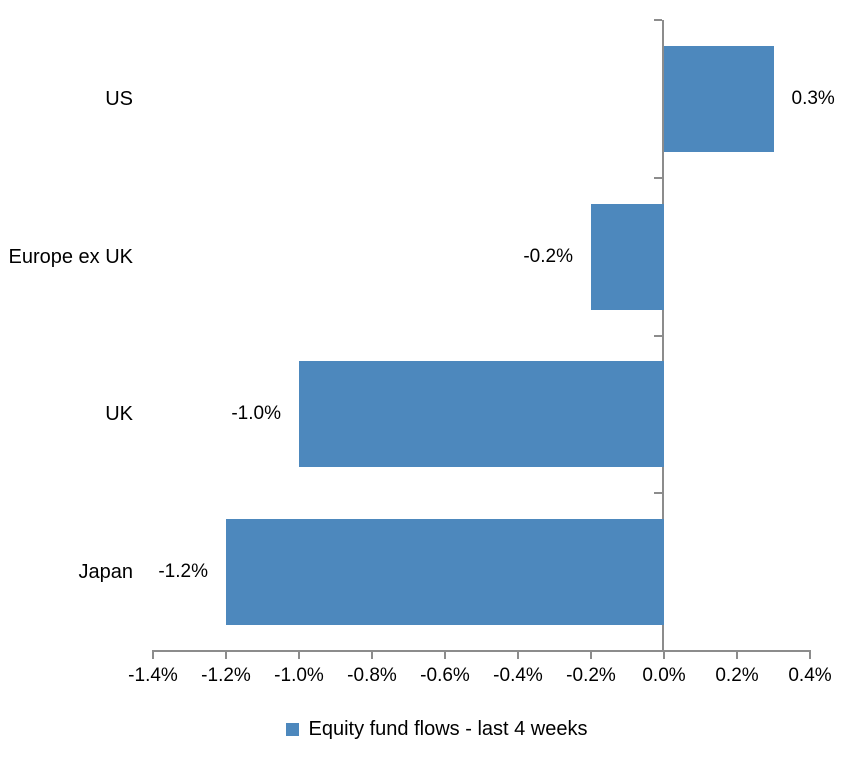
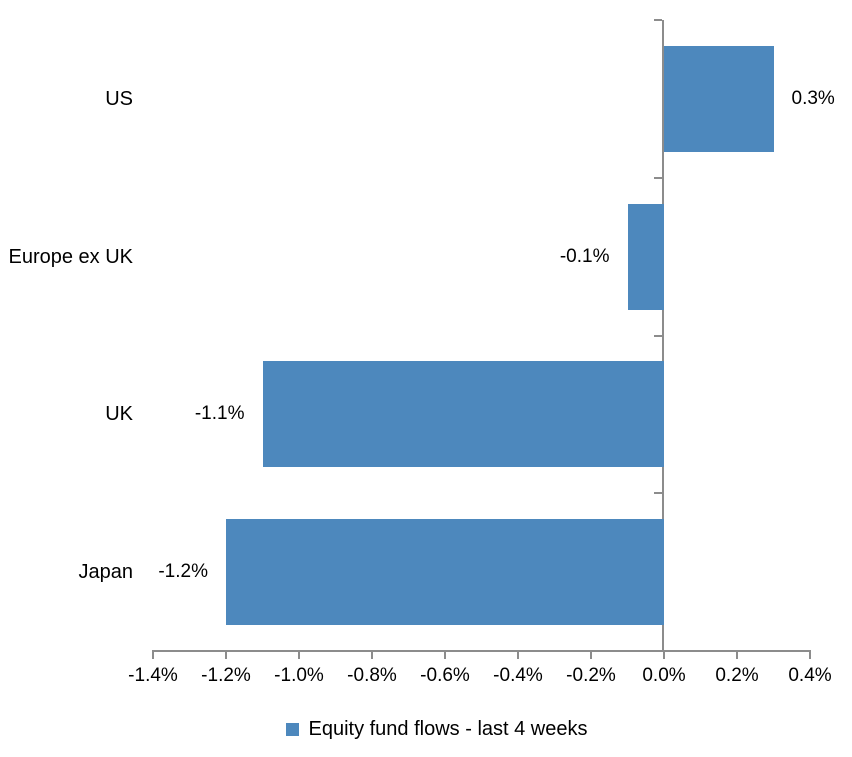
Europe ex UK: -0.2% -> -0.1%
UK: -1.0% -> -1.1%
